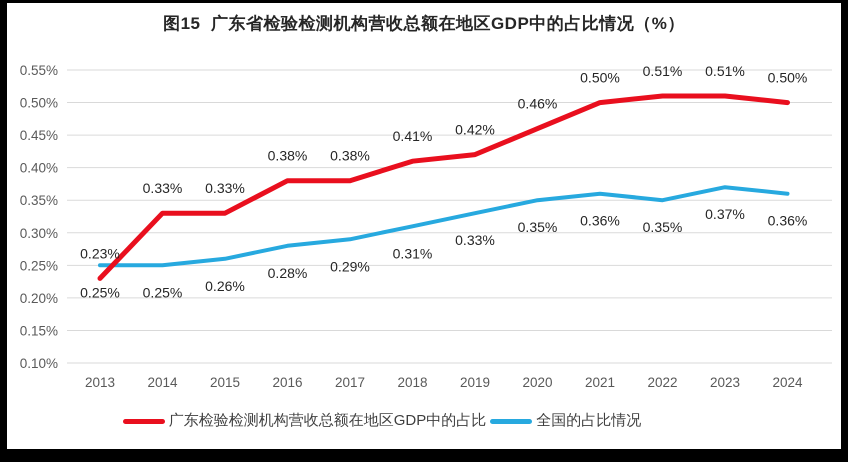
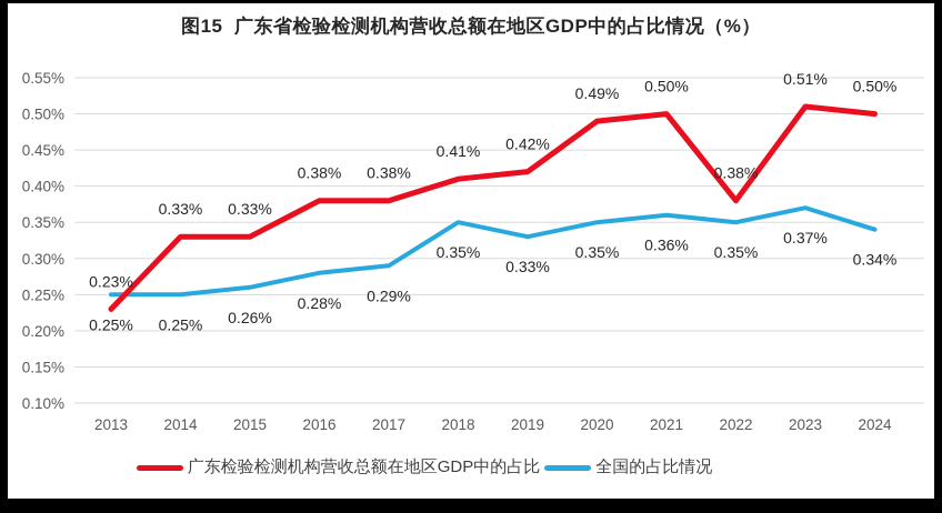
全国的占比情况/2018: 0.31% -> 0.35%
广东检验检测机构营收总额在地区GDP中的占比/2020: 0.46% -> 0.49%
广东检验检测机构营收总额在地区GDP中的占比/2022: 0.51% -> 0.38%
全国的占比情况/2024: 0.36% -> 0.34%
